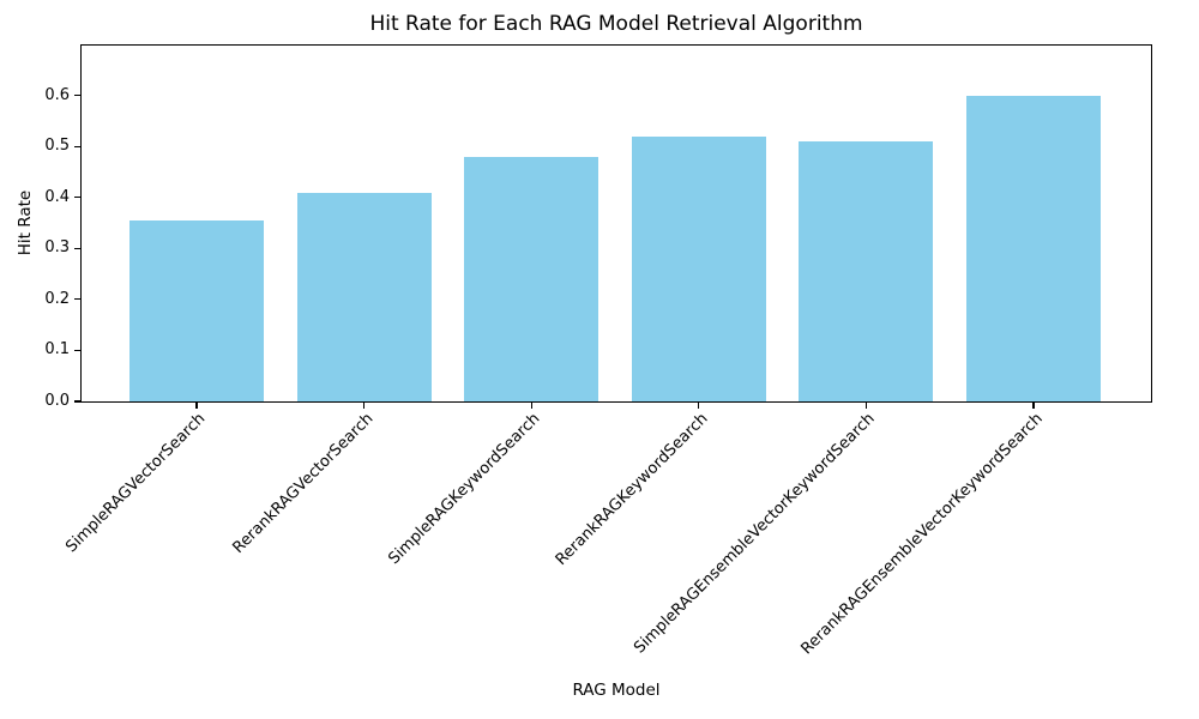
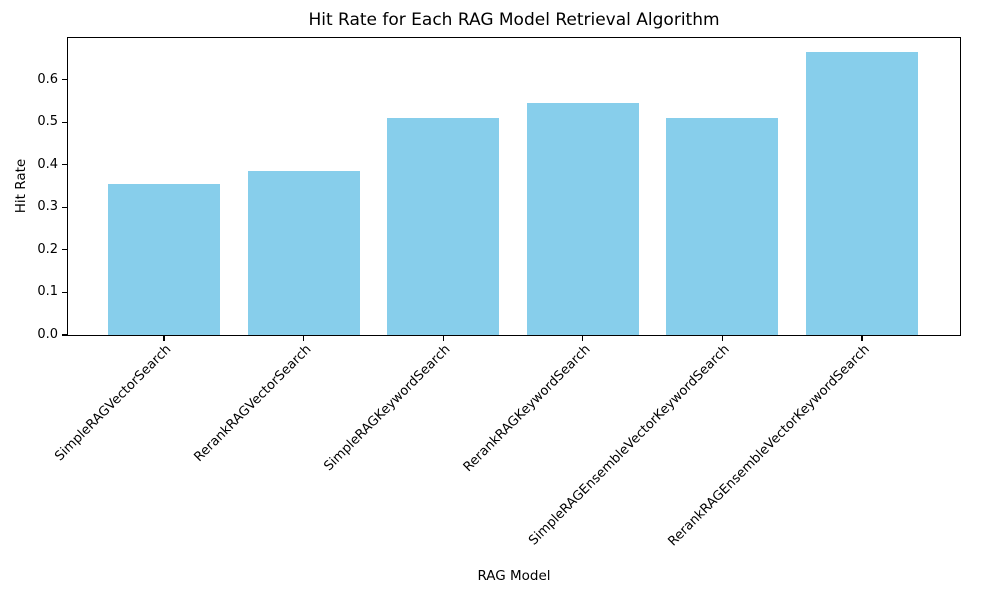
RerankRAGVectorSearch: 0.41 -> 0.39
SimpleRAGKeywordSearch: 0.48 -> 0.51
RerankRAGKeywordSearch: 0.52 -> 0.55
RerankRAGEnsembleVectorKeywordSearch: 0.60 -> 0.67
